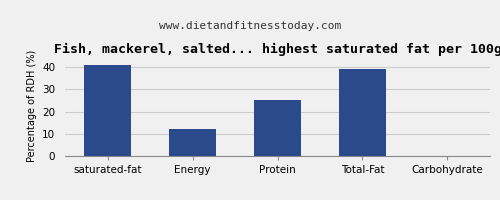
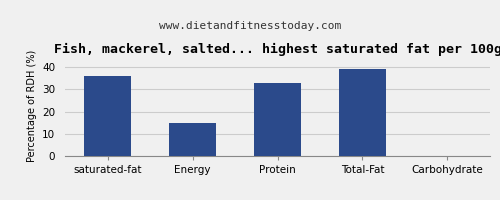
saturated-fat: 41 -> 36
Energy: 12 -> 15
Protein: 25 -> 33
